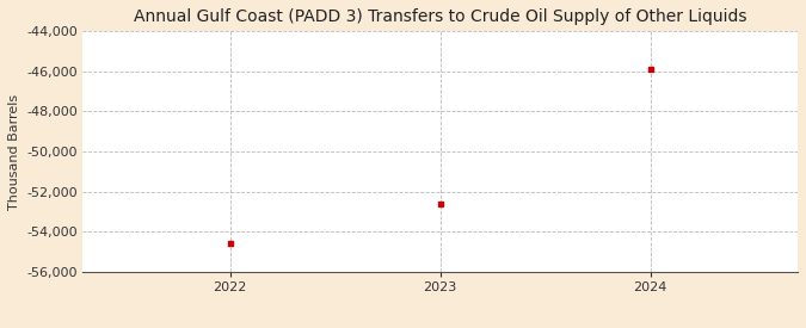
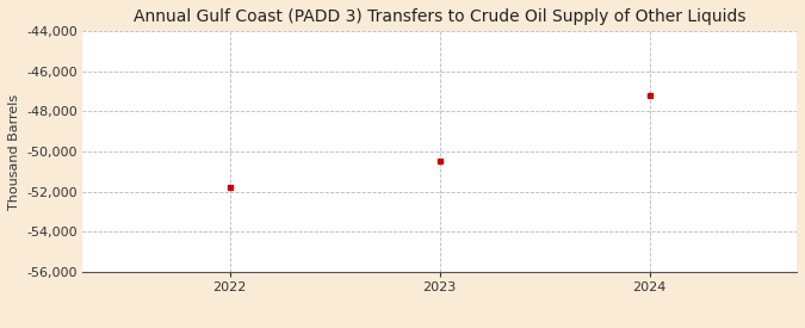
2022: -54,600 -> -51,800
2023: -52,600 -> -50,500
2024: -45,900 -> -47,200
